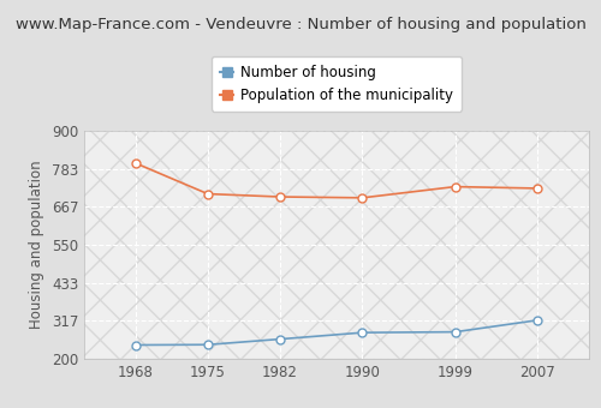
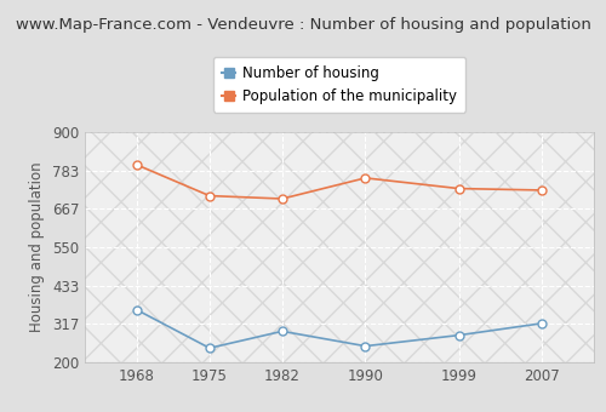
Number of housing/1968: 243 -> 360
Number of housing/1982: 261 -> 295
Number of housing/1990: 281 -> 250
Population of the municipality/1990: 694 -> 760
